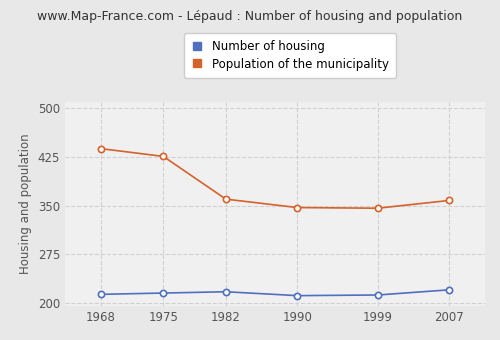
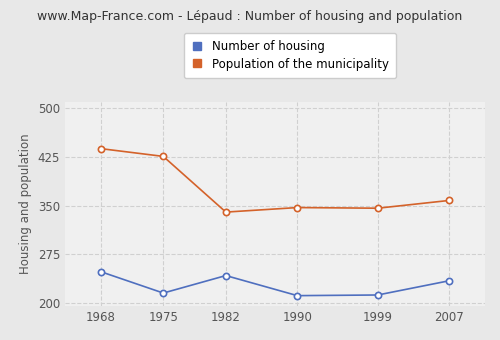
Number of housing/1968: 213 -> 248
Number of housing/1982: 217 -> 242
Population of the municipality/1982: 360 -> 340
Number of housing/2007: 220 -> 234
